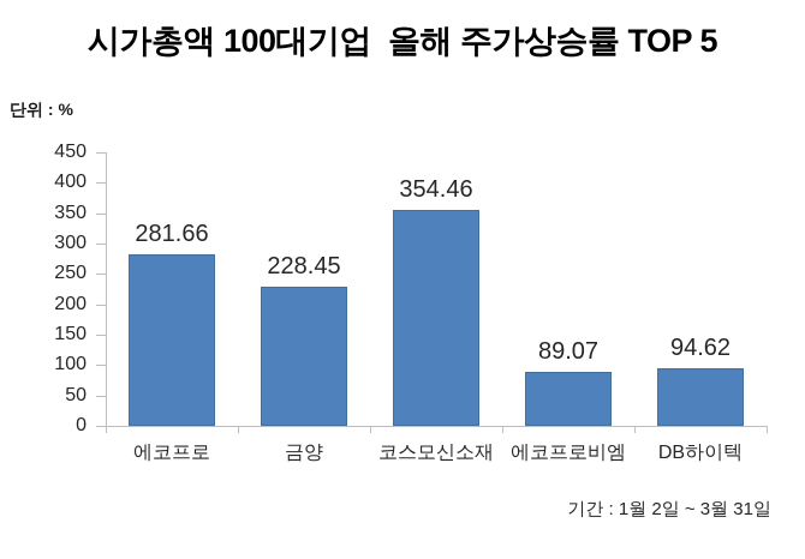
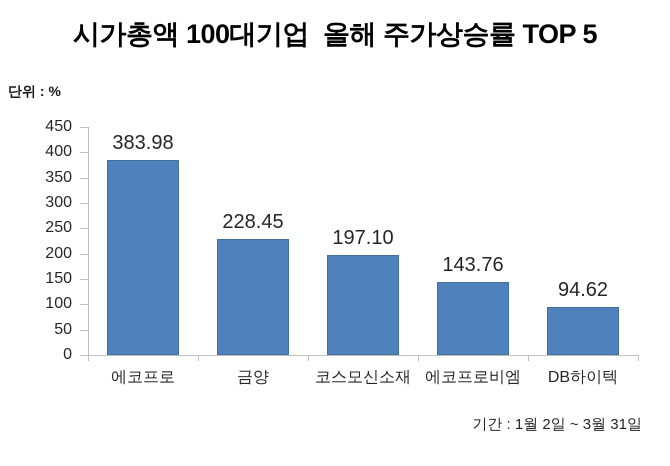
에코프로: 281.66 -> 383.98
코스모신소재: 354.46 -> 197.10
에코프로비엠: 89.07 -> 143.76
